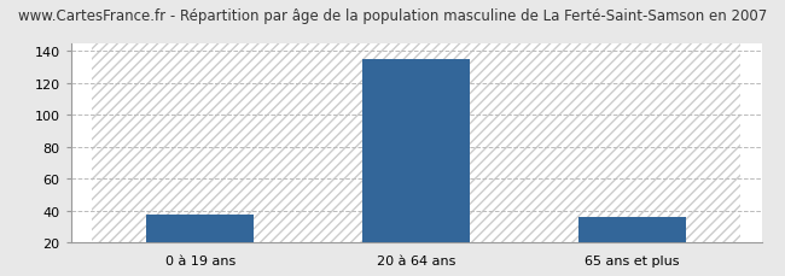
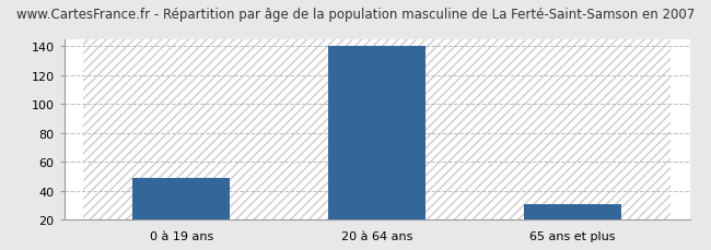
0 à 19 ans: 38 -> 49
20 à 64 ans: 135 -> 140
65 ans et plus: 36 -> 31
